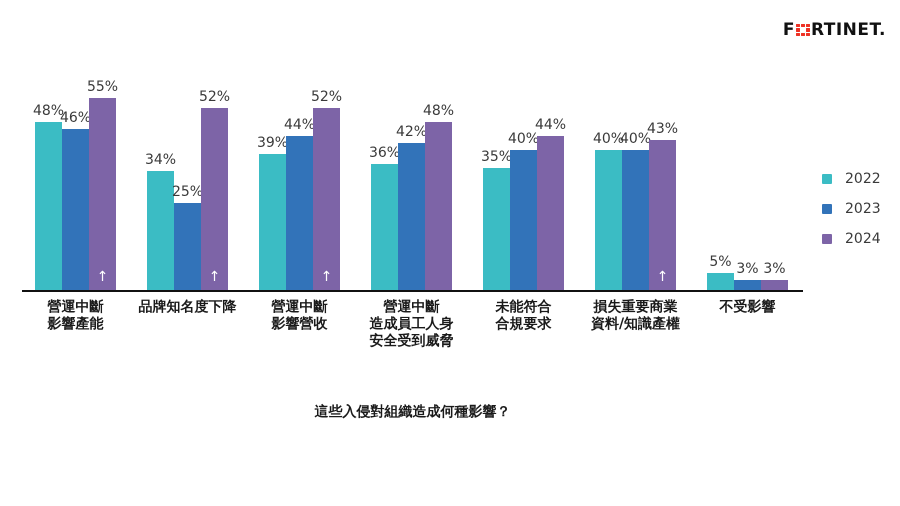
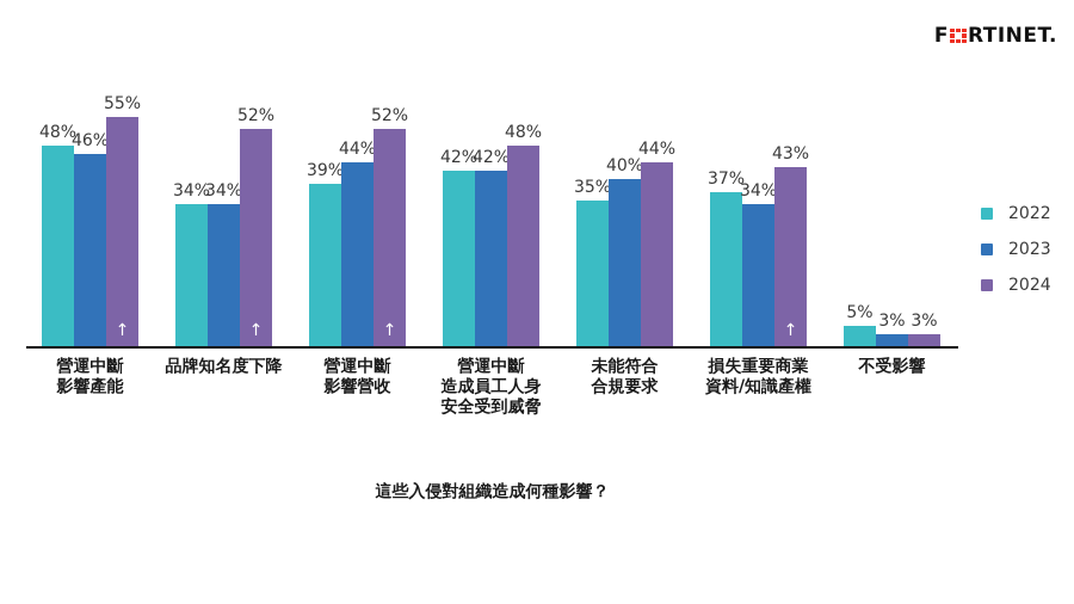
2023/品牌知名度下降: 25% -> 34%
2022/營運中斷造成員工人身安全受到威脅: 36% -> 42%
2022/損失重要商業資料/知識產權: 40% -> 37%
2023/損失重要商業資料/知識產權: 40% -> 34%
